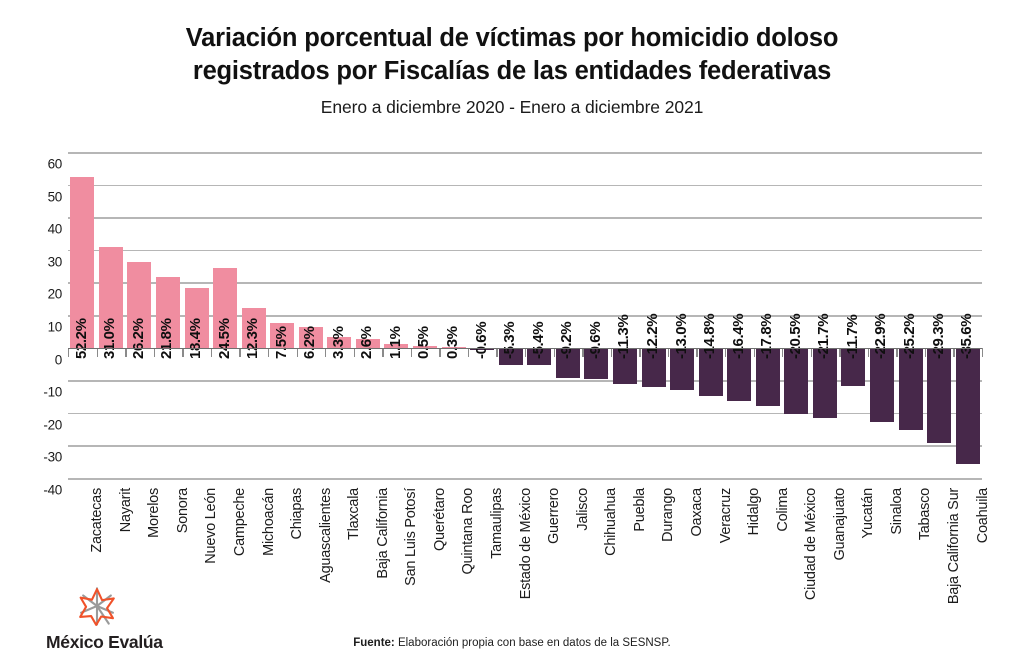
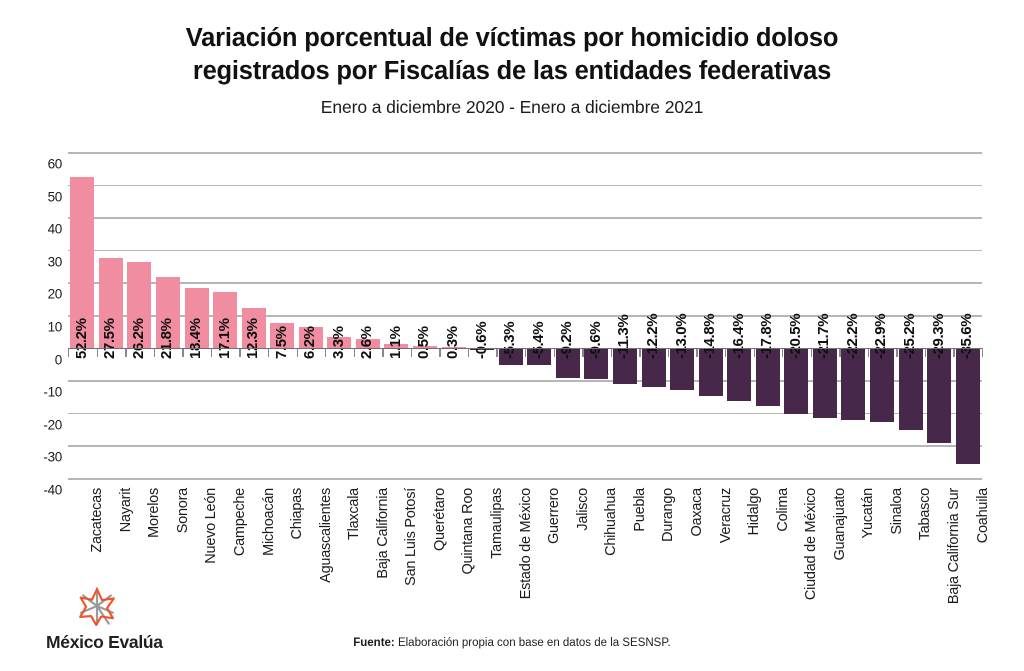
Nayarit: 31.0% -> 27.5%
Campeche: 24.5% -> 17.1%
Yucatán: -11.7% -> -22.2%
